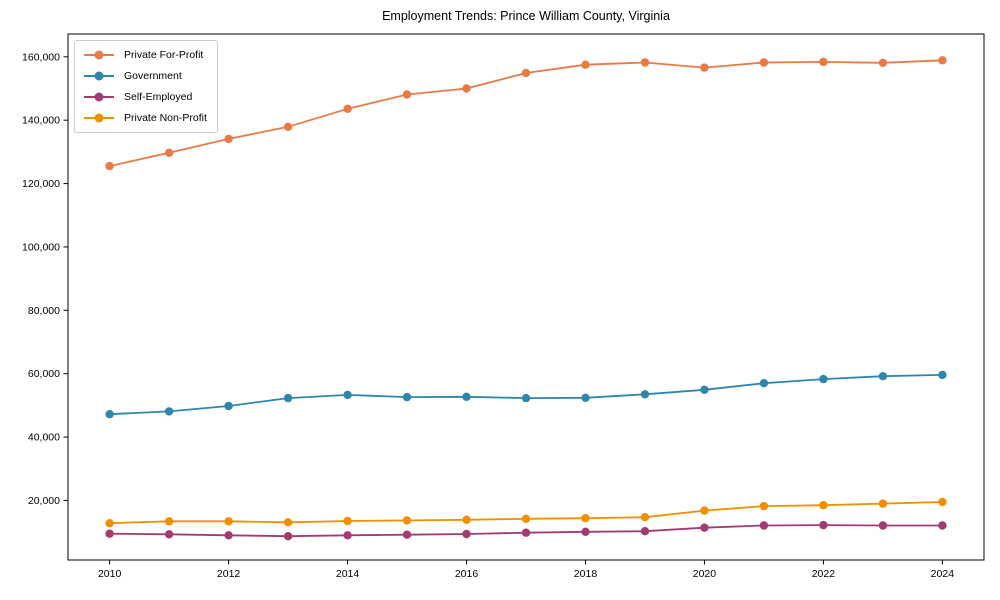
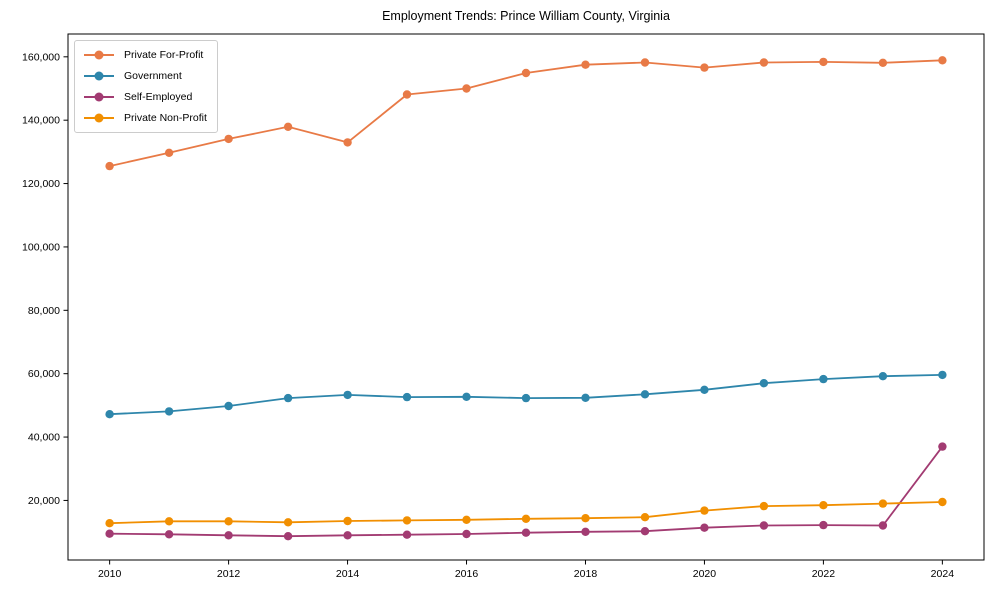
Private For-Profit/2014: 144000 -> 133000
Self-Employed/2024: 12000 -> 37000
